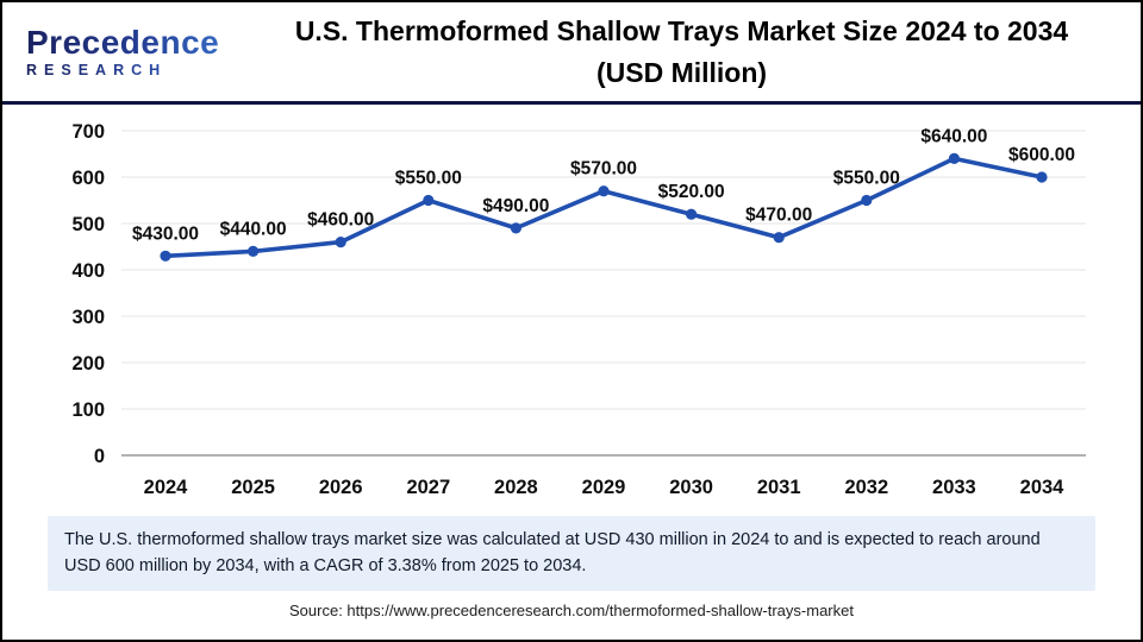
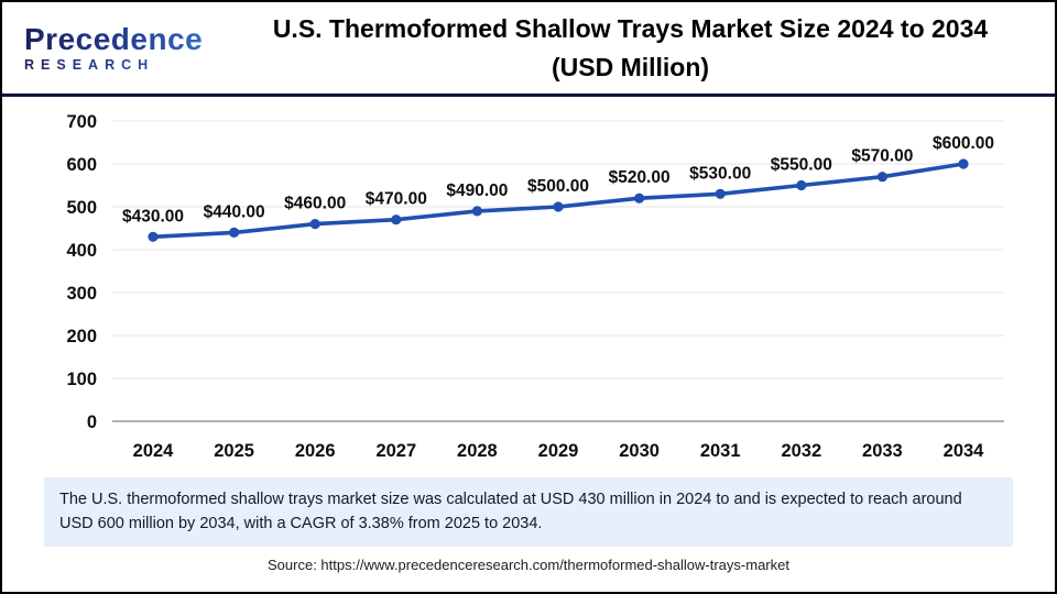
2027: $550.00 -> $470.00
2029: $570.00 -> $500.00
2031: $470.00 -> $530.00
2033: $640.00 -> $570.00
